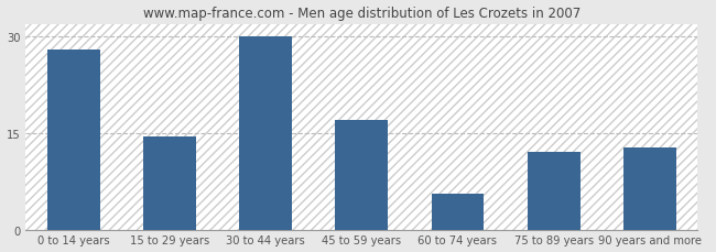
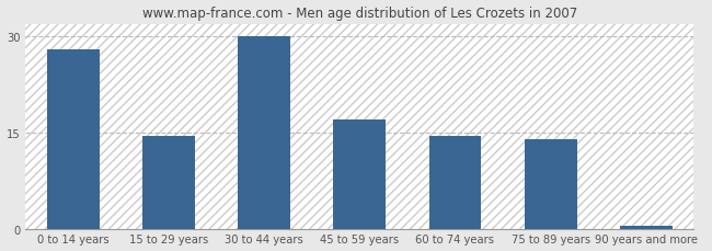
60 to 74 years: 5.6 -> 14.5
75 to 89 years: 12.0 -> 14.0
90 years and more: 12.8 -> 0.5
